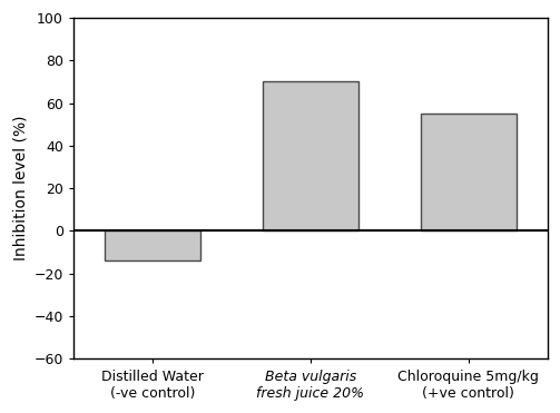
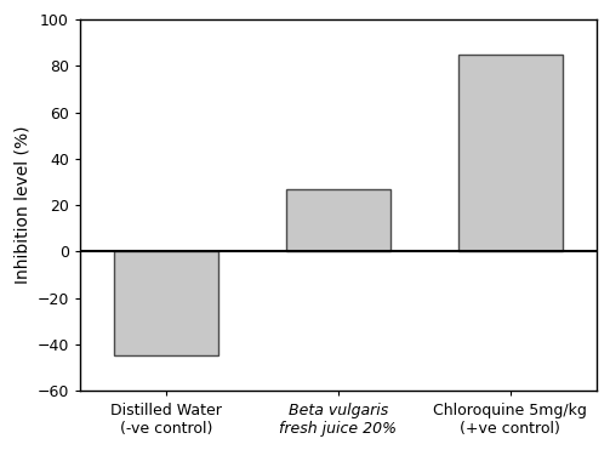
Distilled Water (-ve control): -14 -> -45
Beta vulgaris fresh juice 20%: 70 -> 27
Chloroquine 5mg/kg (+ve control): 55 -> 85
